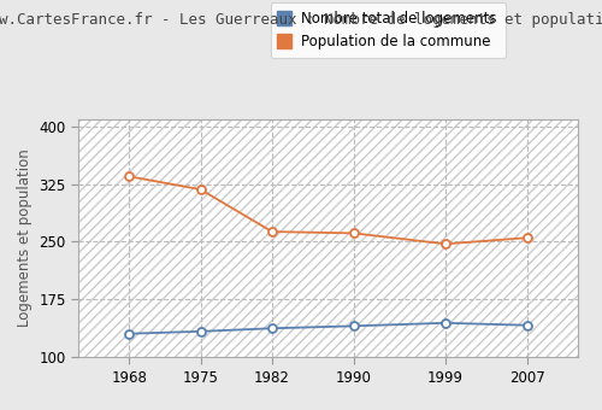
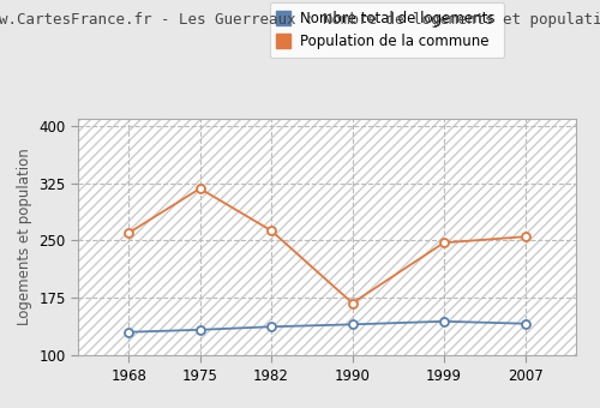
Population de la commune/1968: 335 -> 260
Population de la commune/1990: 261 -> 168
